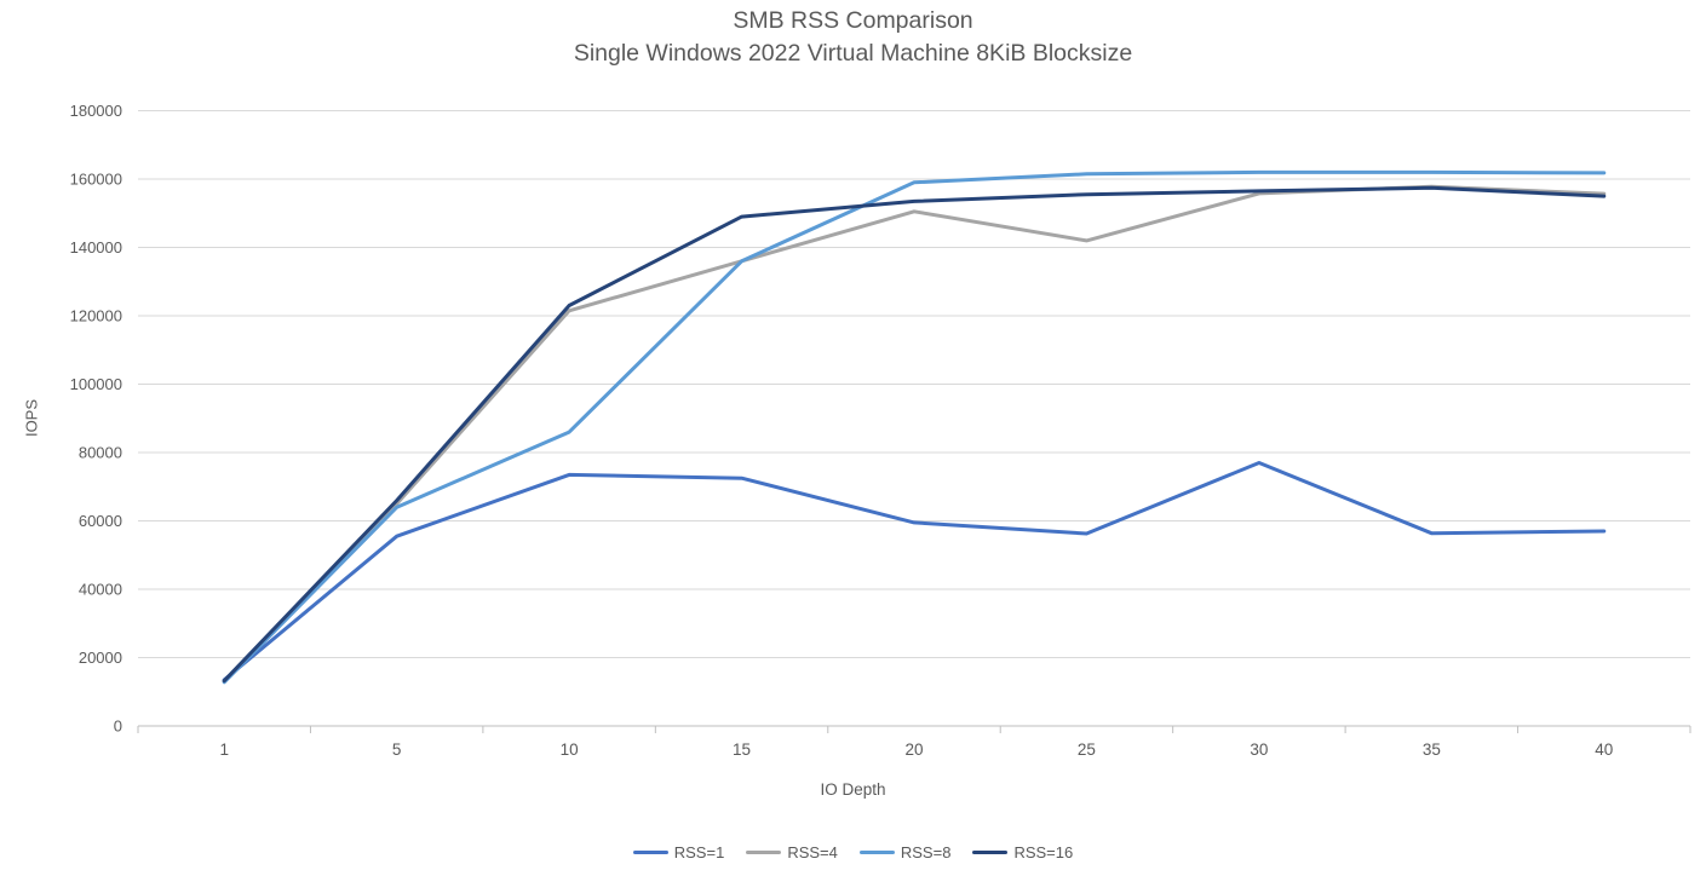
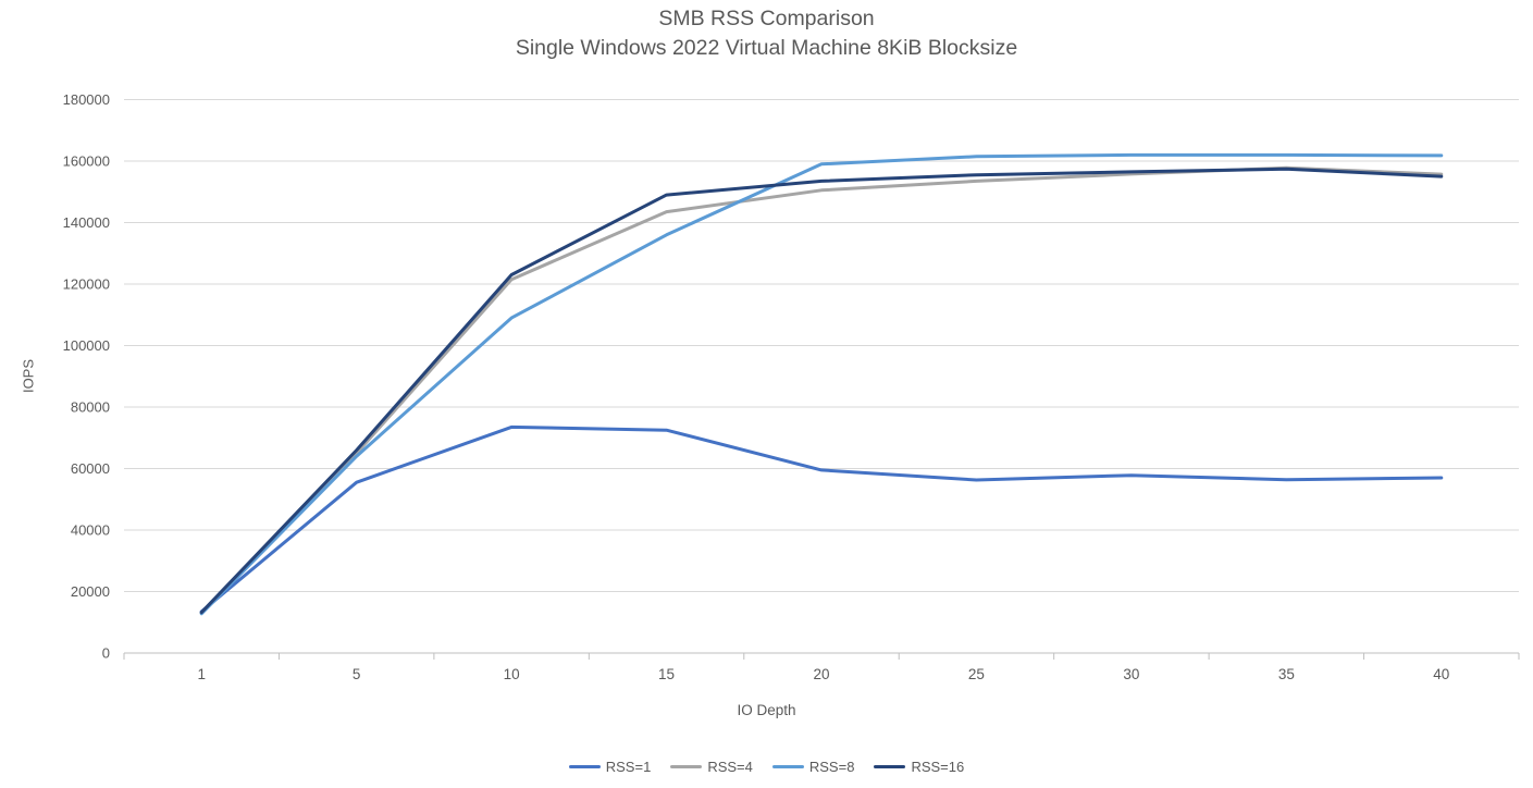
RSS=8/10: 86000 -> 109000
RSS=4/15: 136000 -> 144000
RSS=4/25: 142000 -> 154000
RSS=1/30: 77000 -> 58000
